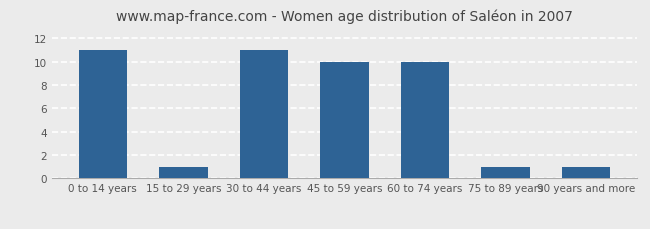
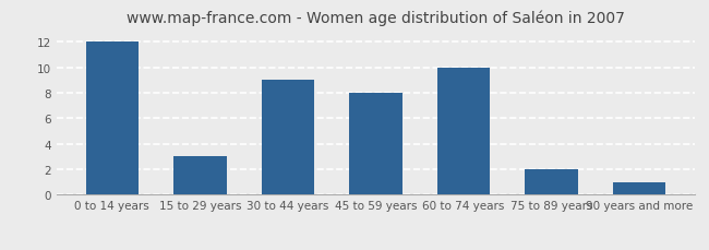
0 to 14 years: 11 -> 12
15 to 29 years: 1 -> 3
30 to 44 years: 11 -> 9
45 to 59 years: 10 -> 8
75 to 89 years: 1 -> 2
